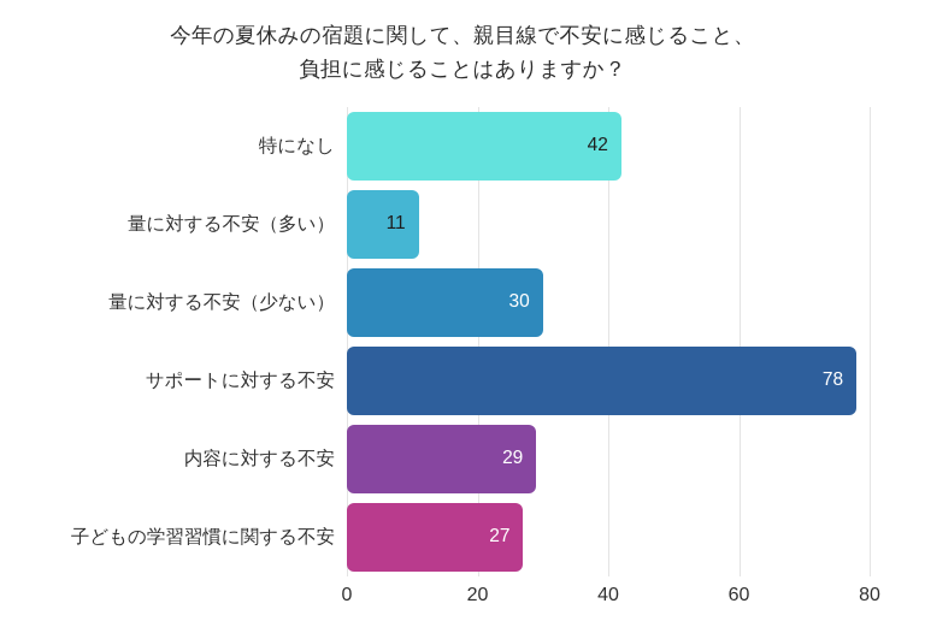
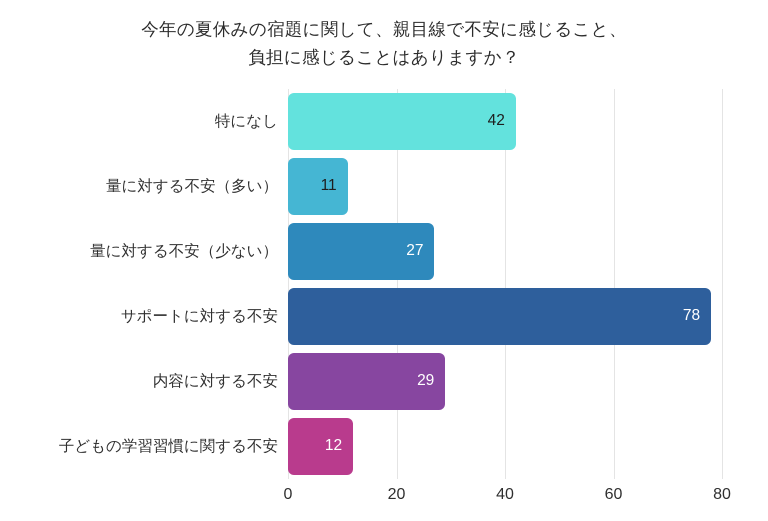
量に対する不安（少ない）: 30 -> 27
子どもの学習習慣に関する不安: 27 -> 12
